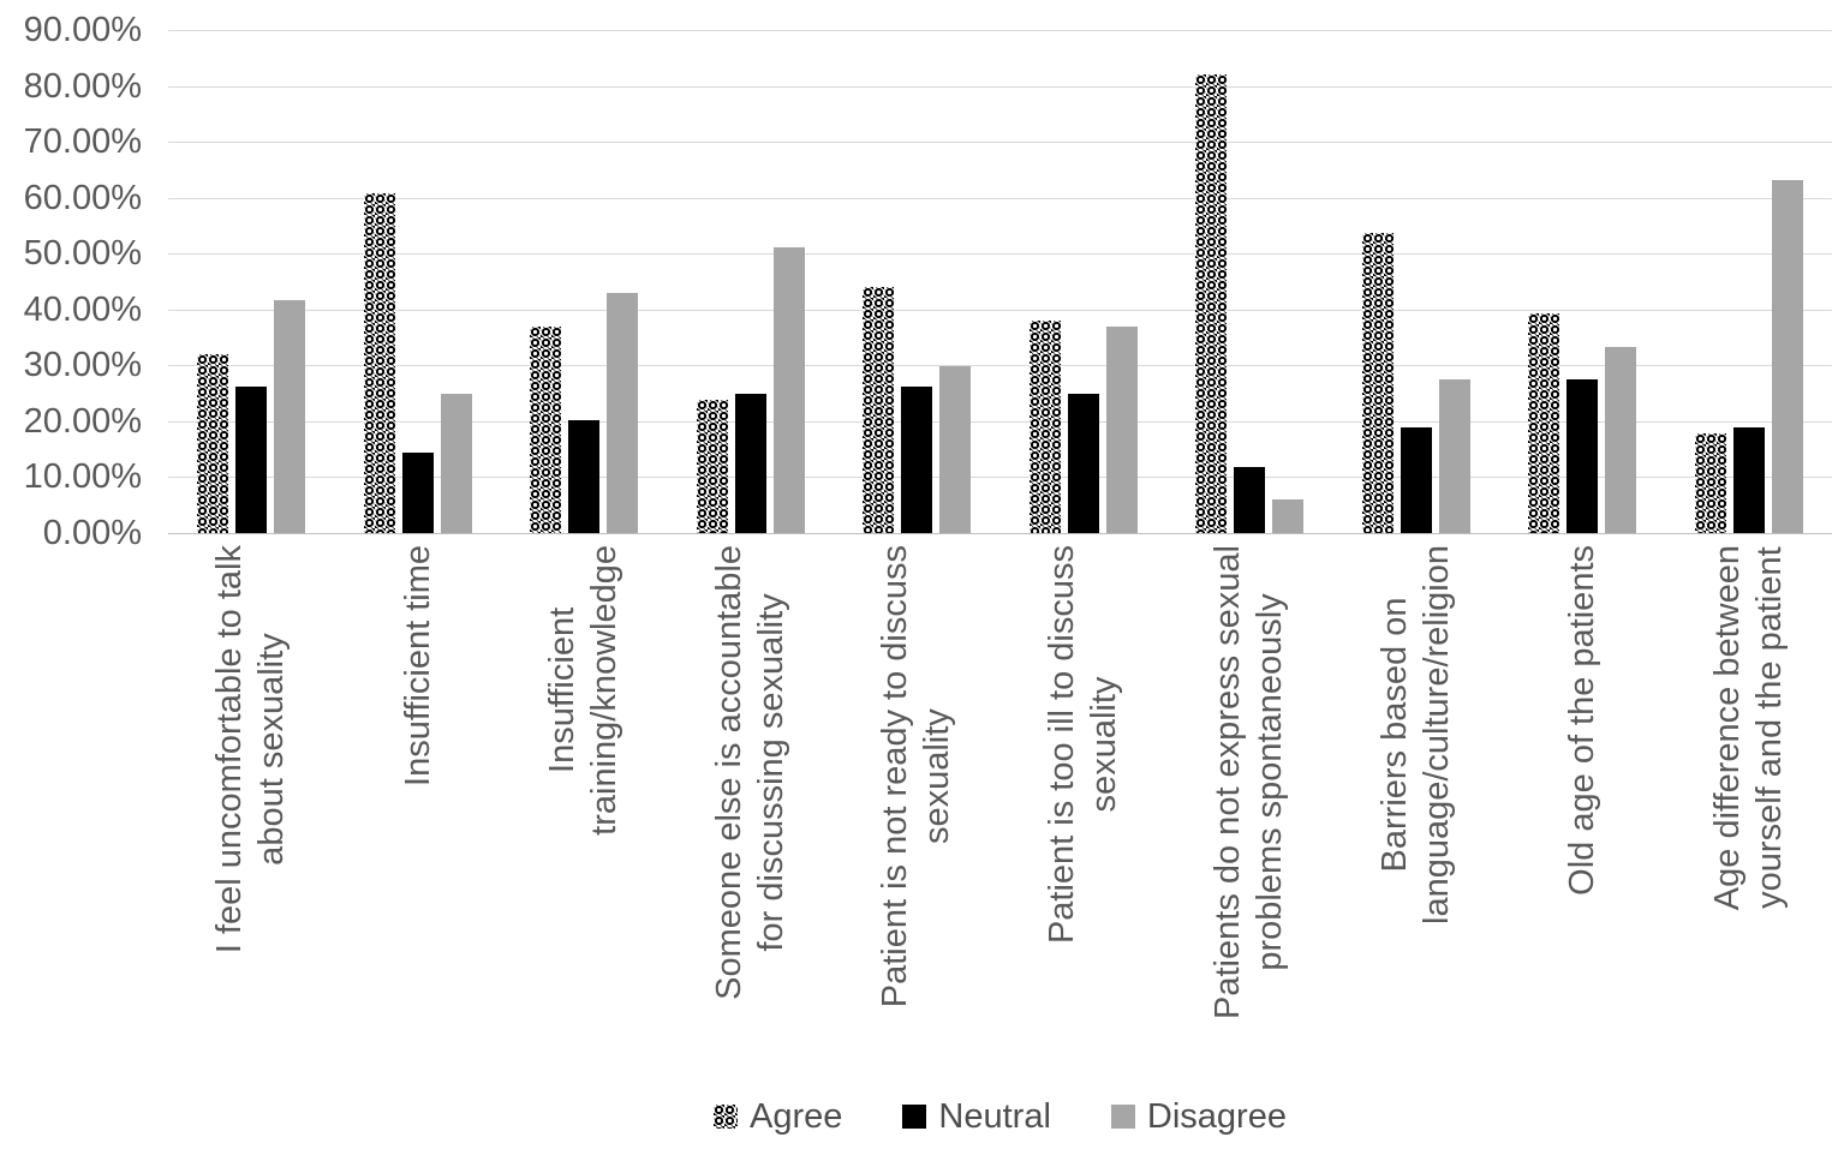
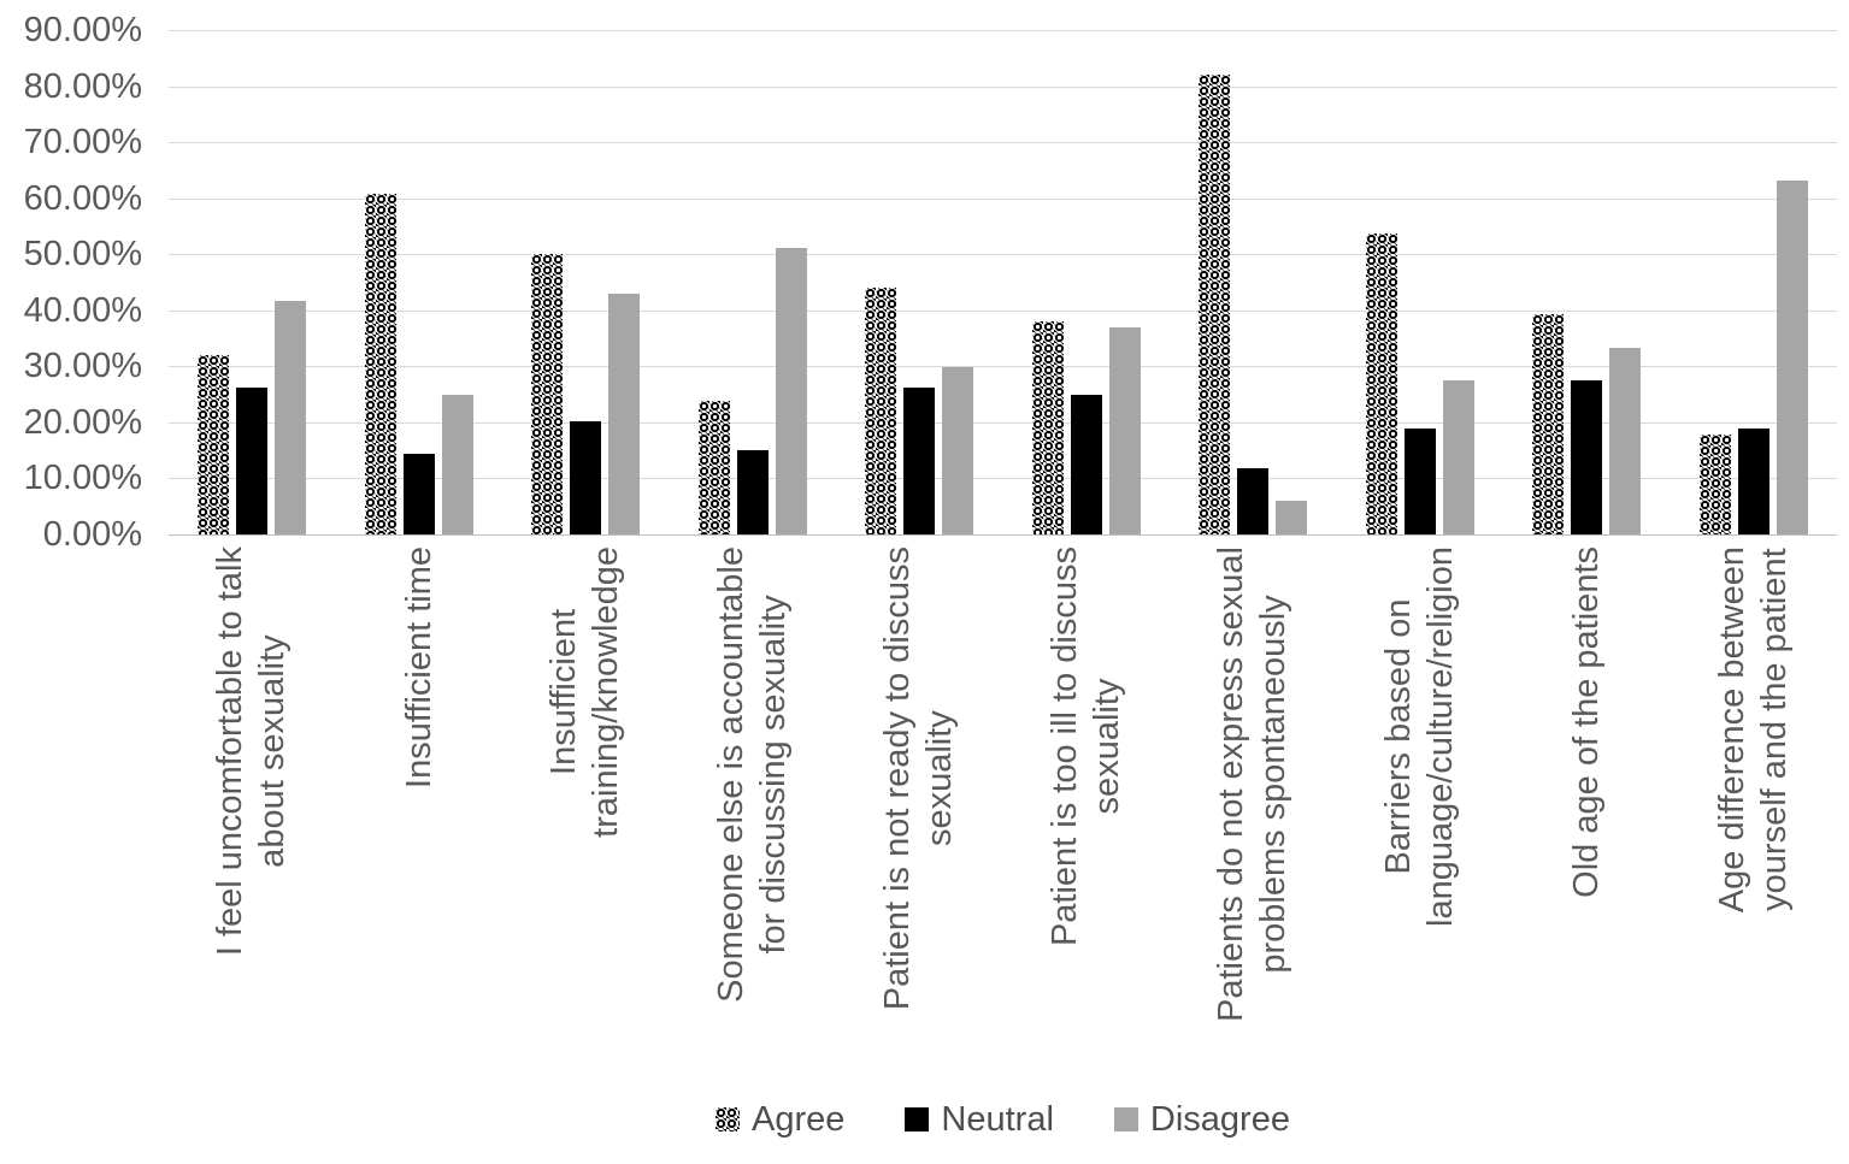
Agree/Insufficient training/knowledge: 37% -> 50%
Neutral/Someone else is accountable for discussing sexuality: 25% -> 15%
